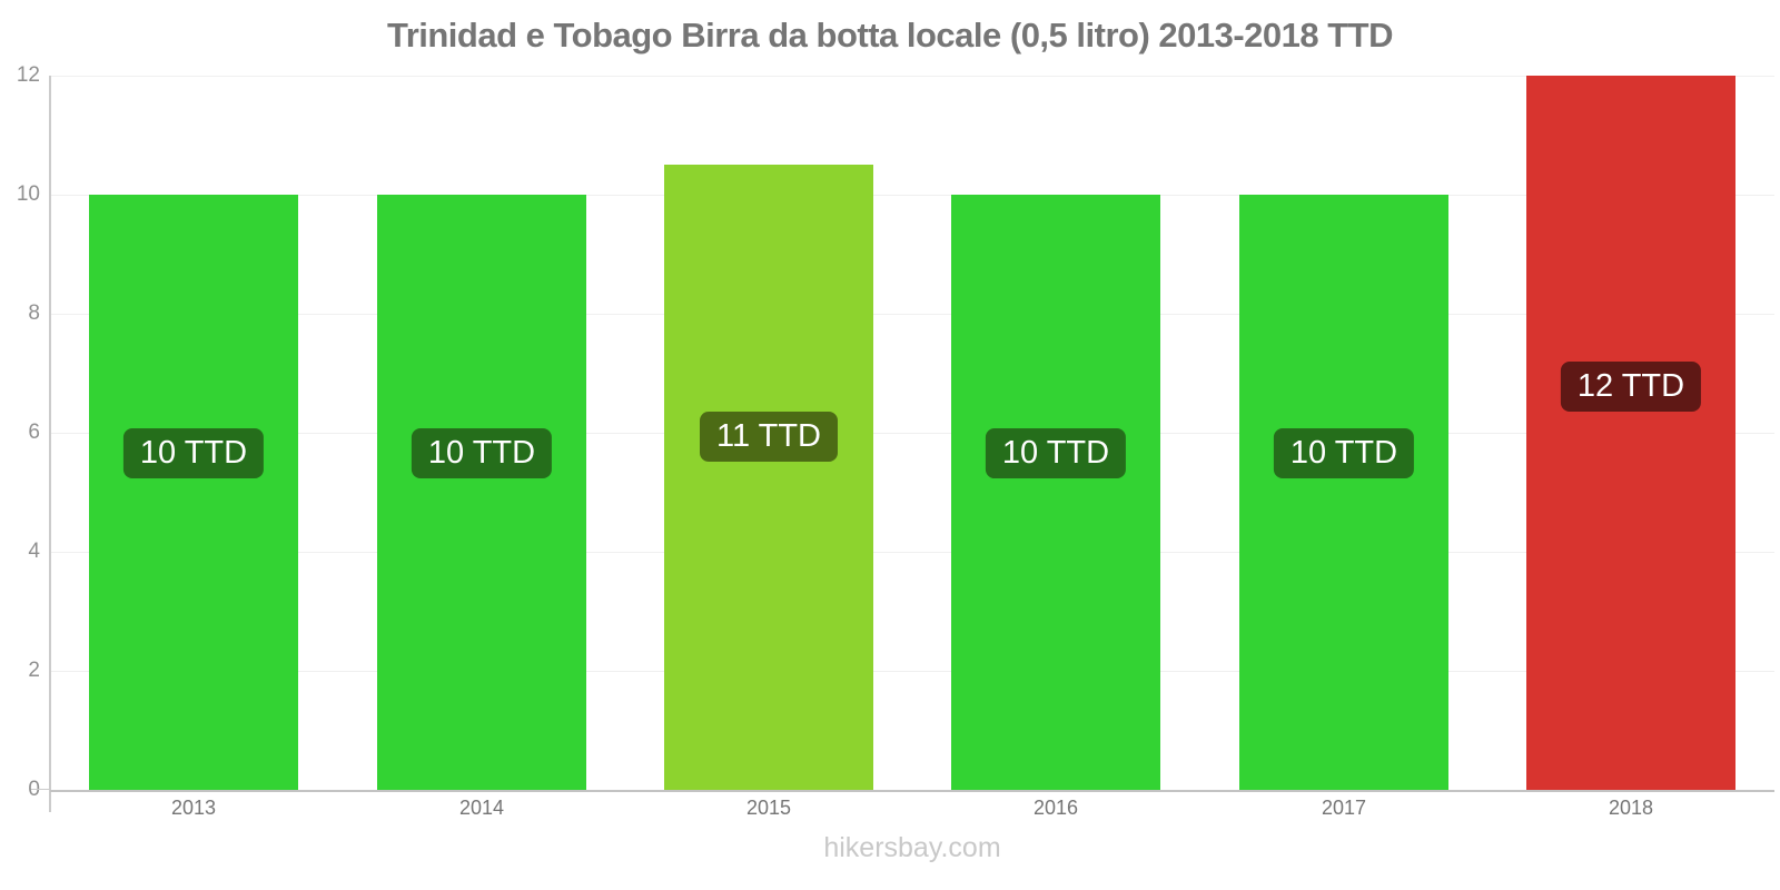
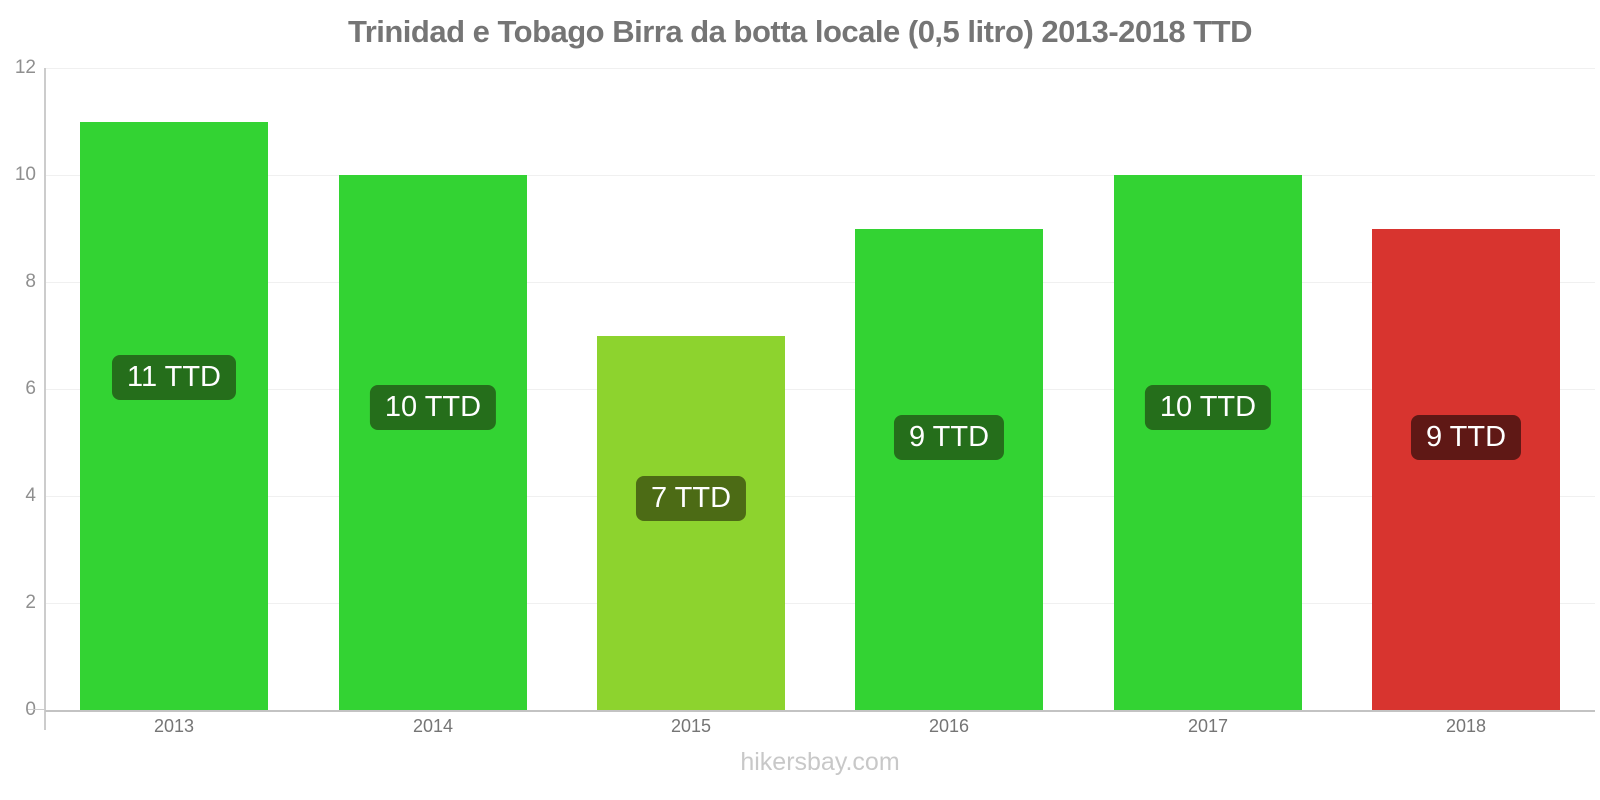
2013: 10 -> 11
2015: 11 -> 7
2016: 10 -> 9
2018: 12 -> 9
